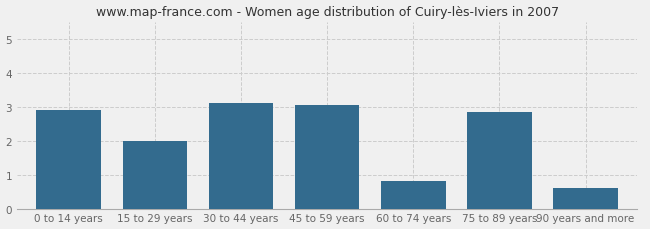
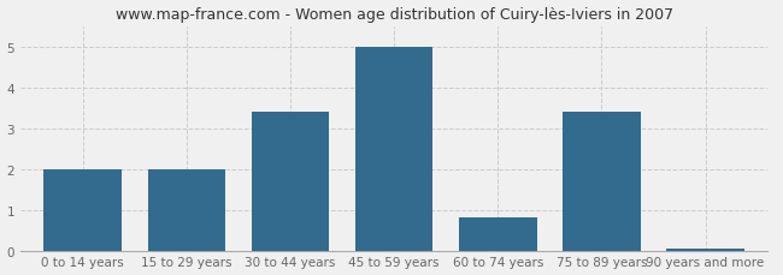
0 to 14 years: 2.90 -> 2.00
30 to 44 years: 3.10 -> 3.40
45 to 59 years: 3.05 -> 5.00
75 to 89 years: 2.85 -> 3.40
90 years and more: 0.60 -> 0.05
